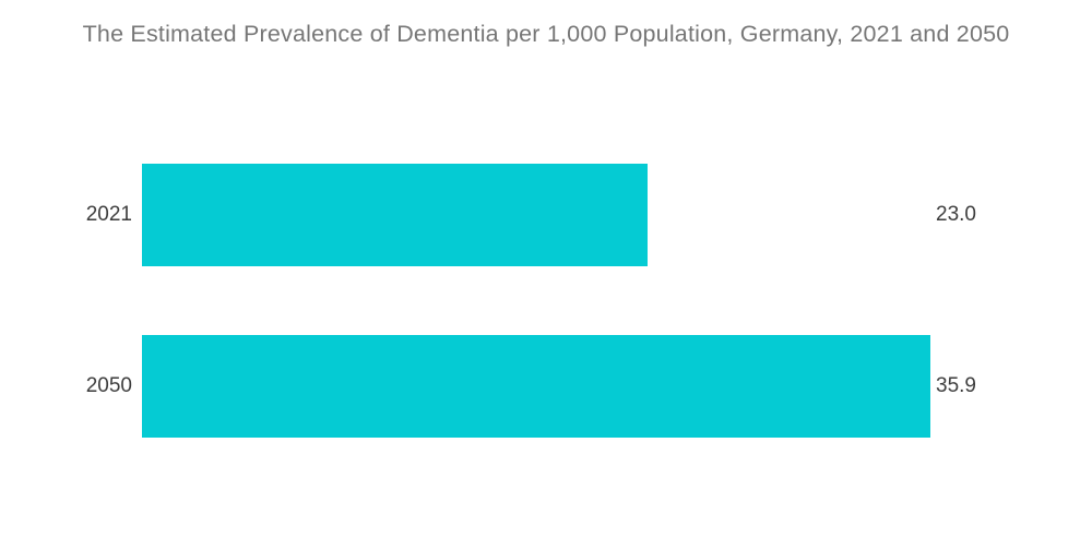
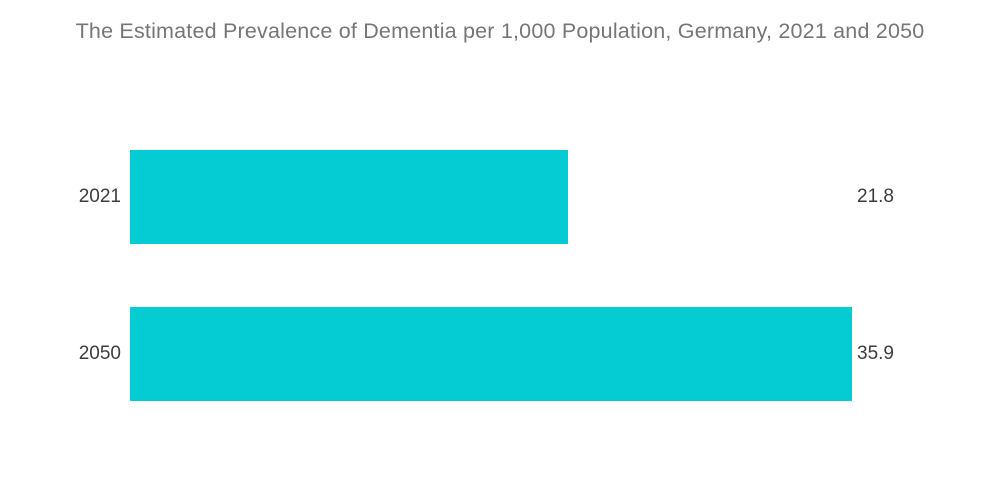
2021: 23.0 -> 21.8
